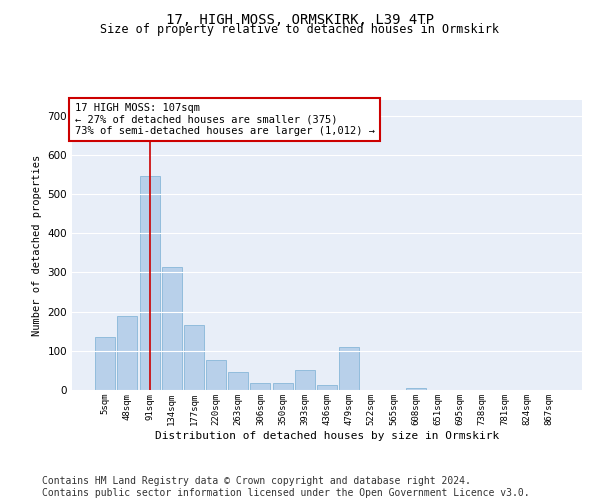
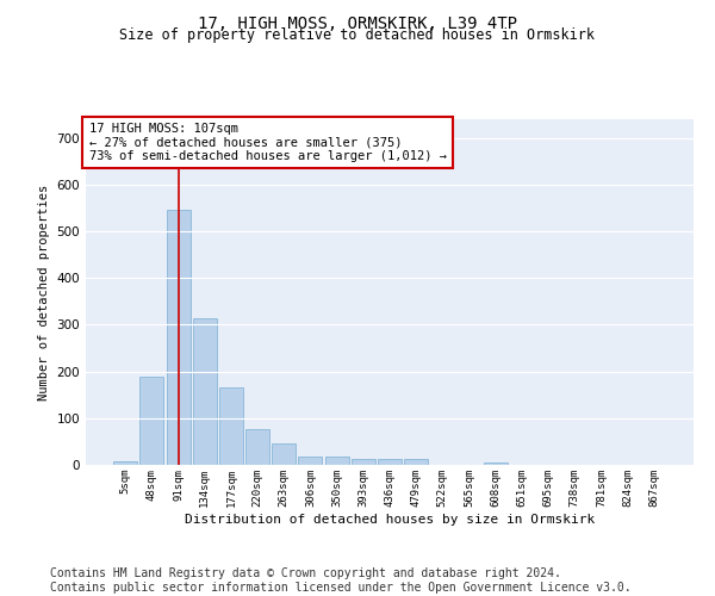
5sqm: 135 -> 8
393sqm: 50 -> 13
479sqm: 110 -> 13
